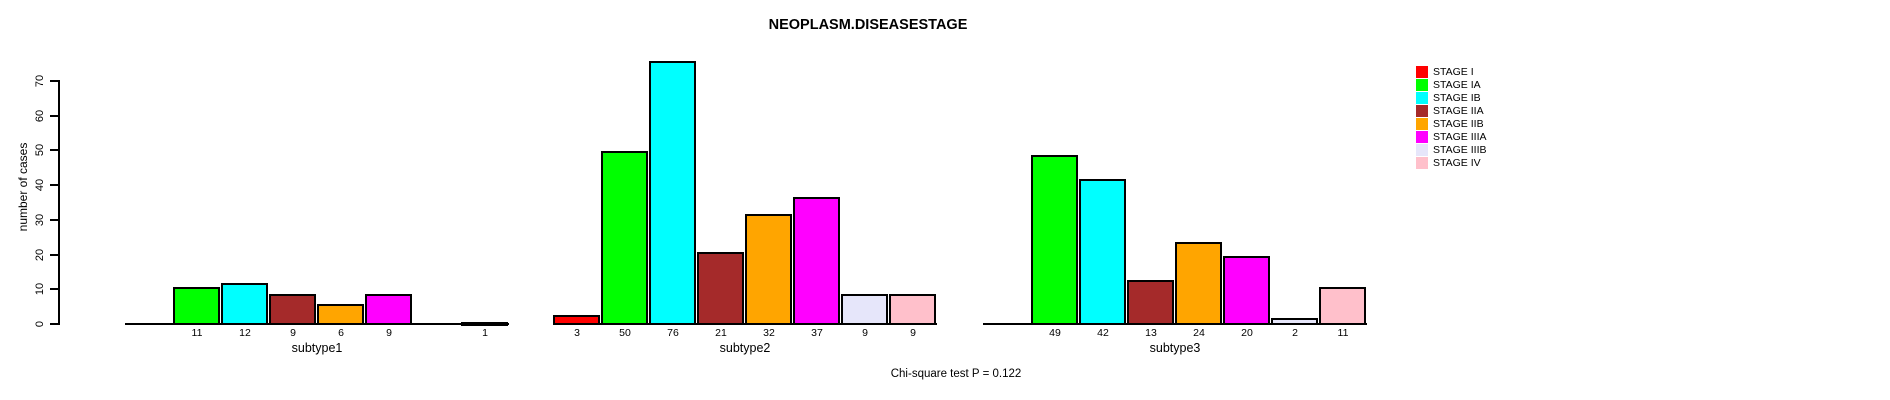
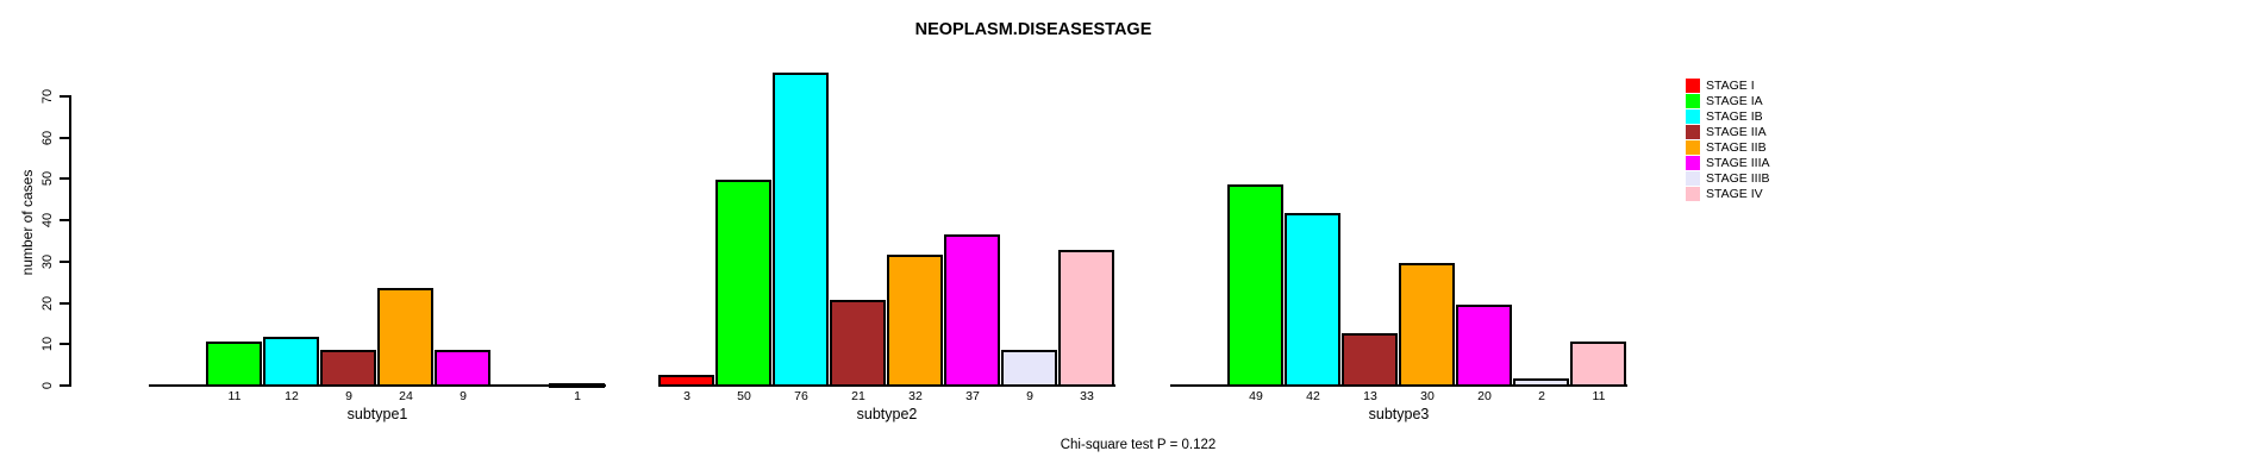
STAGE IIB/subtype1: 6 -> 24
STAGE IV/subtype2: 9 -> 33
STAGE IIB/subtype3: 24 -> 30
